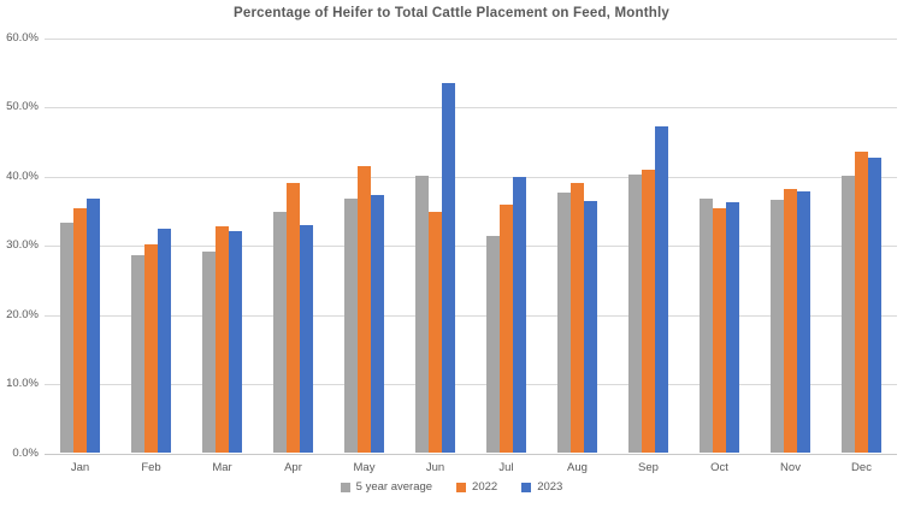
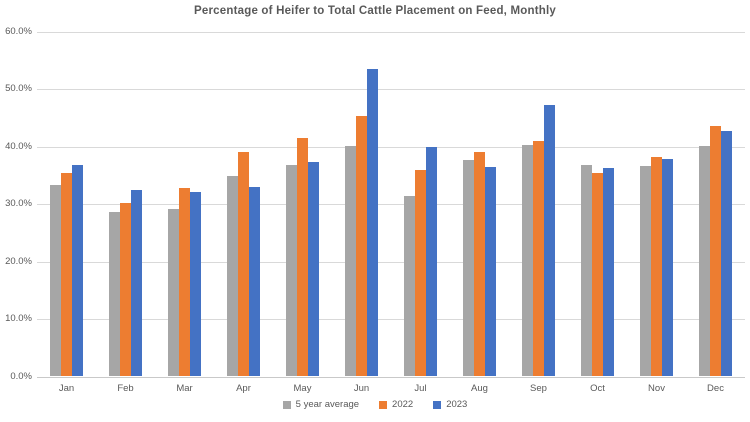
2022/Jun: 35% -> 45%
